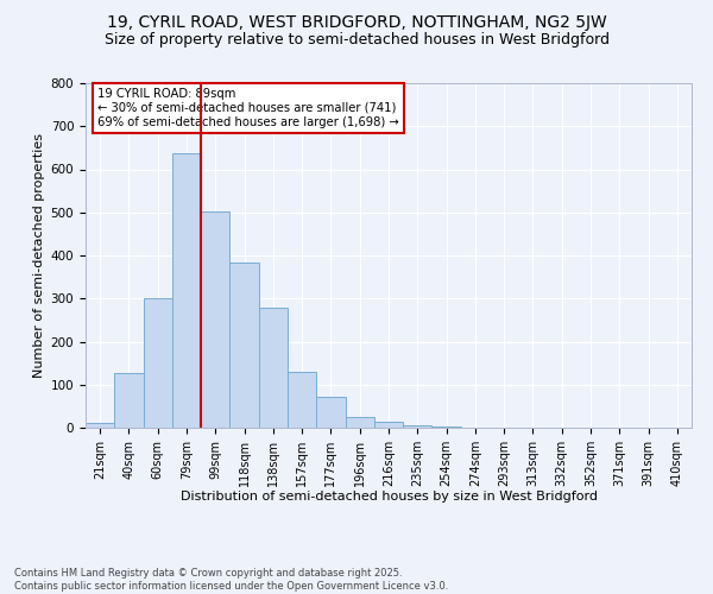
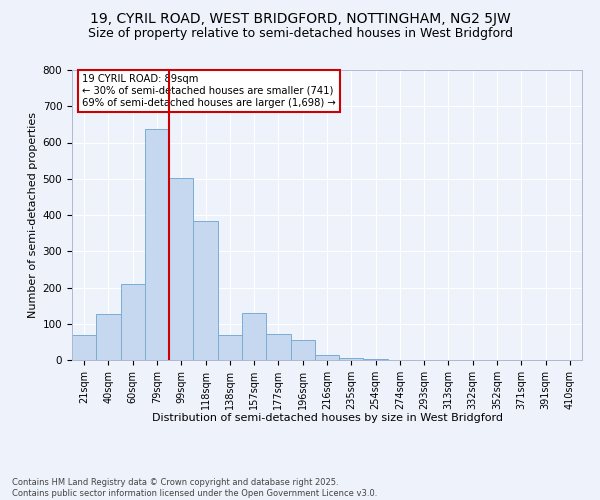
21sqm: 10 -> 70
60sqm: 300 -> 210
138sqm: 278 -> 70
196sqm: 25 -> 55
